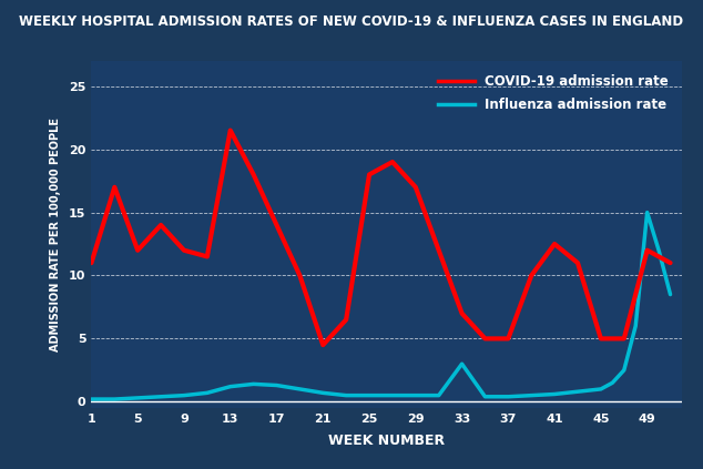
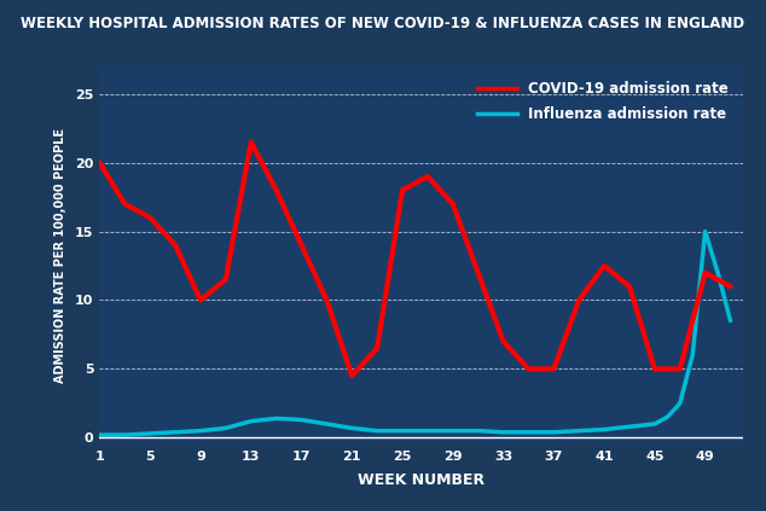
COVID-19 admission rate/1: 11.0 -> 20.0
COVID-19 admission rate/5: 12.0 -> 16.0
COVID-19 admission rate/9: 12.0 -> 10.0
Influenza admission rate/33: 3.0 -> 0.4
